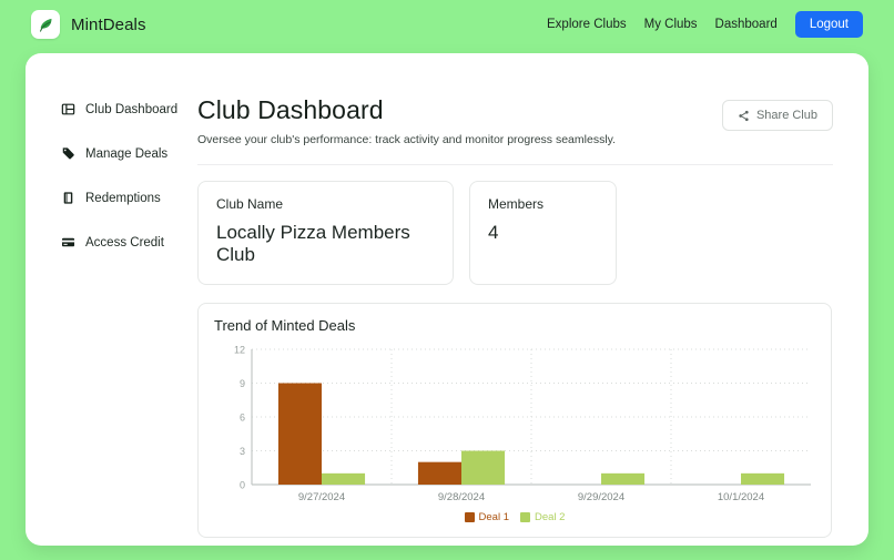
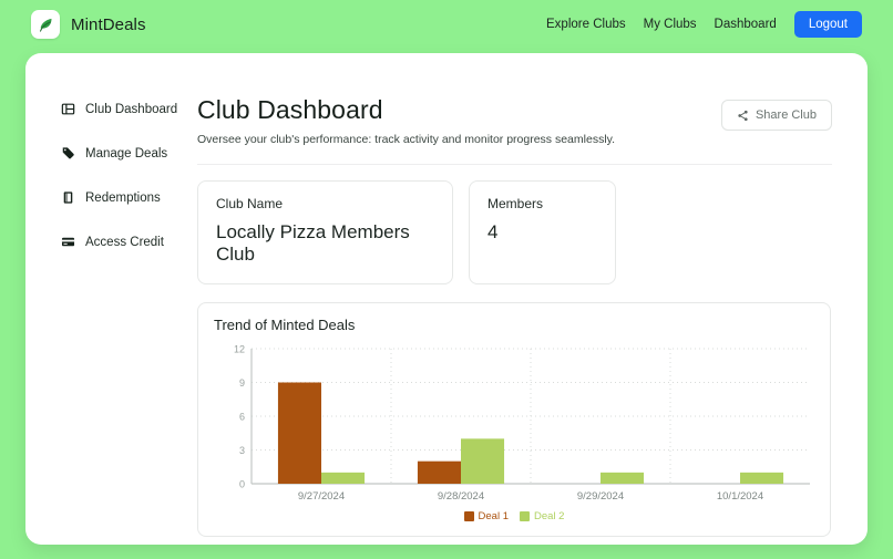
Deal 2/9/28/2024: 3 -> 4
